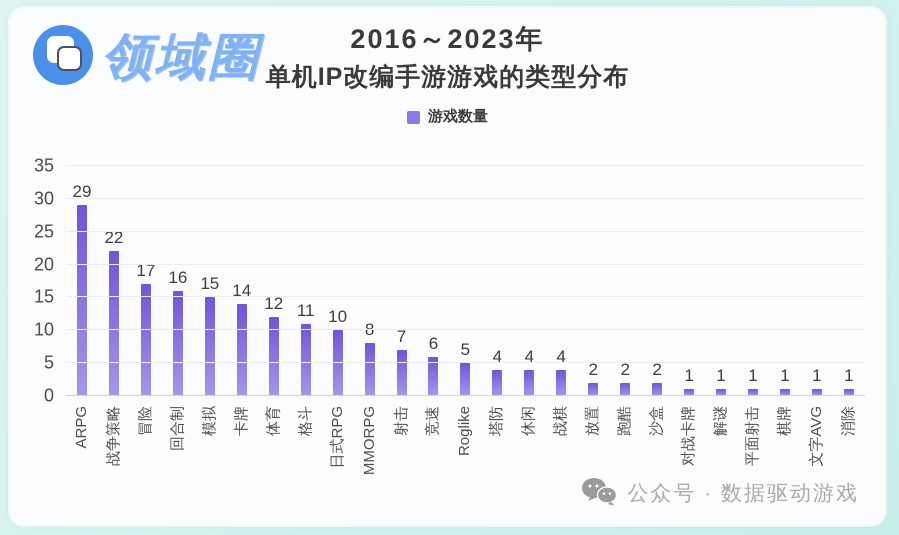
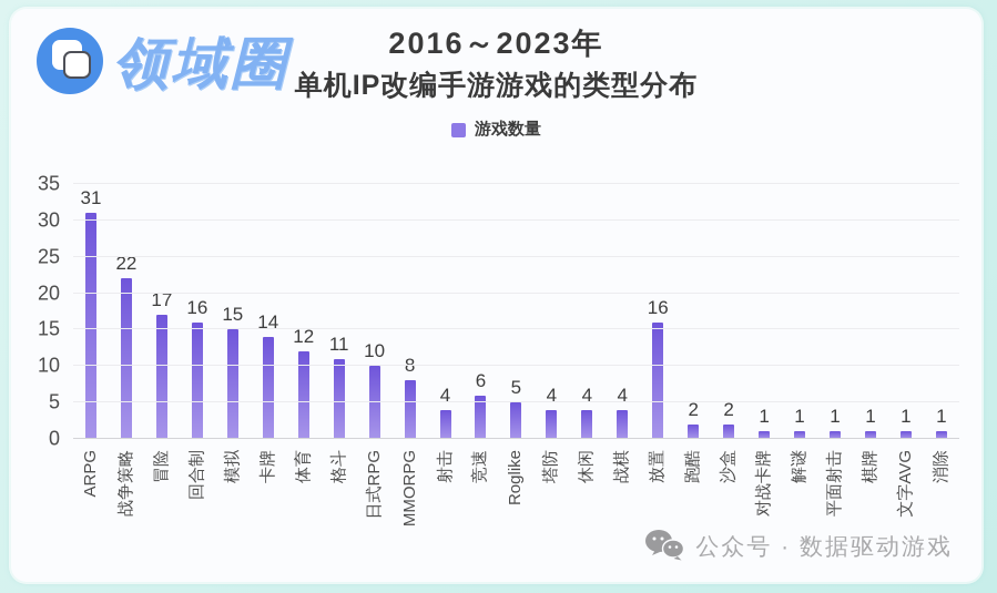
ARPG: 29 -> 31
射击: 7 -> 4
放置: 2 -> 16
